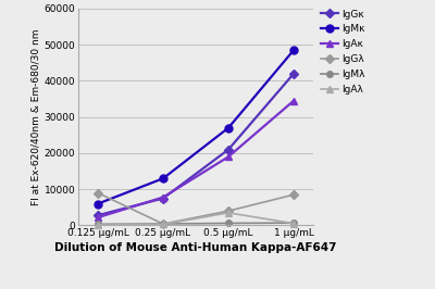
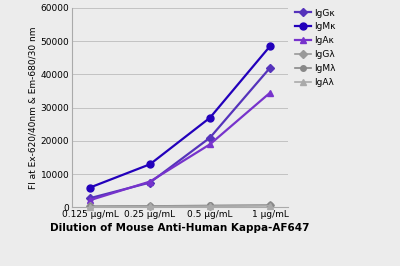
IgGλ/0.125 μg/mL: 9000 -> 300
IgGλ/0.5 μg/mL: 4000 -> 500
IgAλ/0.5 μg/mL: 3500 -> 400
IgGλ/1 μg/mL: 8500 -> 600
